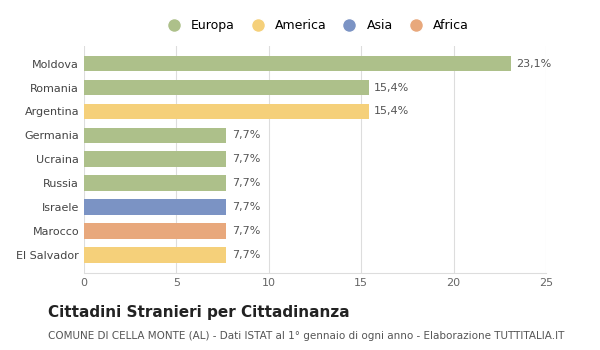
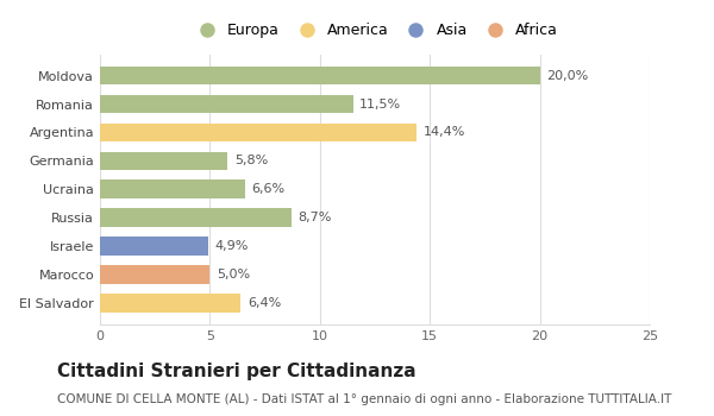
Moldova: 23,1% -> 20,0%
Romania: 15,4% -> 11,5%
Argentina: 15,4% -> 14,4%
Germania: 7,7% -> 5,8%
Ucraina: 7,7% -> 6,6%
Russia: 7,7% -> 8,7%
Israele: 7,7% -> 4,9%
Marocco: 7,7% -> 5,0%
El Salvador: 7,7% -> 6,4%
